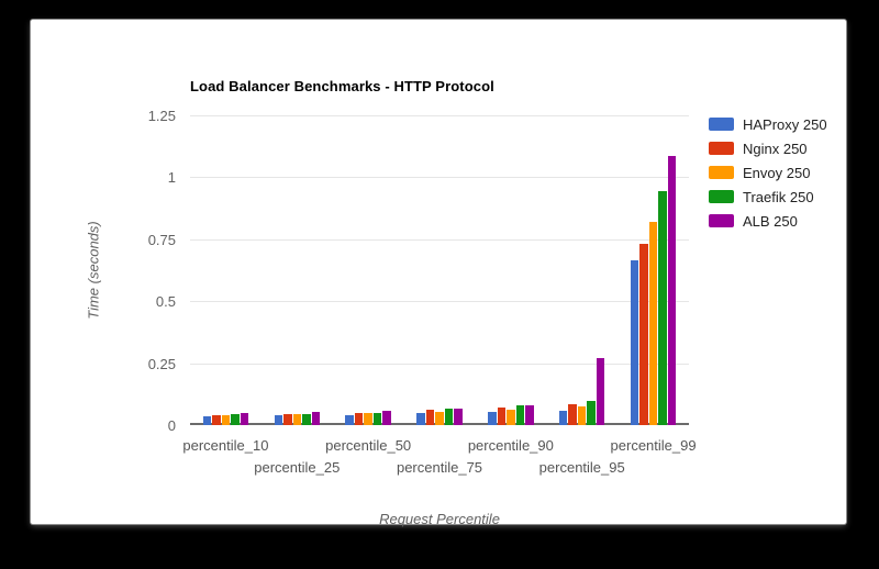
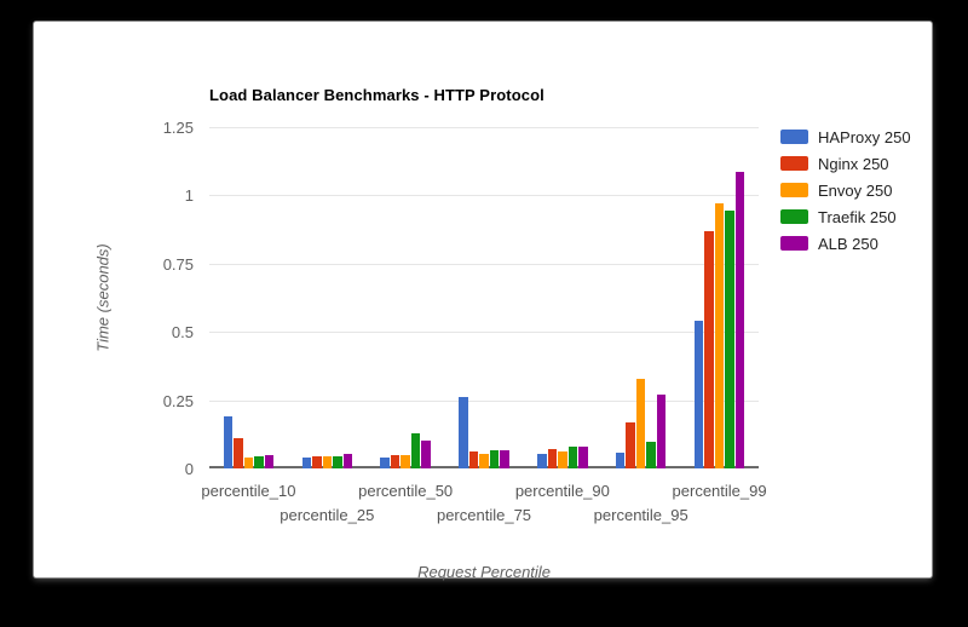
HAProxy 250/percentile_10: 0.04 -> 0.19
Nginx 250/percentile_10: 0.04 -> 0.11
Traefik 250/percentile_50: 0.05 -> 0.13
ALB 250/percentile_50: 0.06 -> 0.10
HAProxy 250/percentile_75: 0.05 -> 0.26
Nginx 250/percentile_95: 0.08 -> 0.17
Envoy 250/percentile_95: 0.07 -> 0.33
HAProxy 250/percentile_99: 0.67 -> 0.54
Nginx 250/percentile_99: 0.73 -> 0.87
Envoy 250/percentile_99: 0.82 -> 0.97
